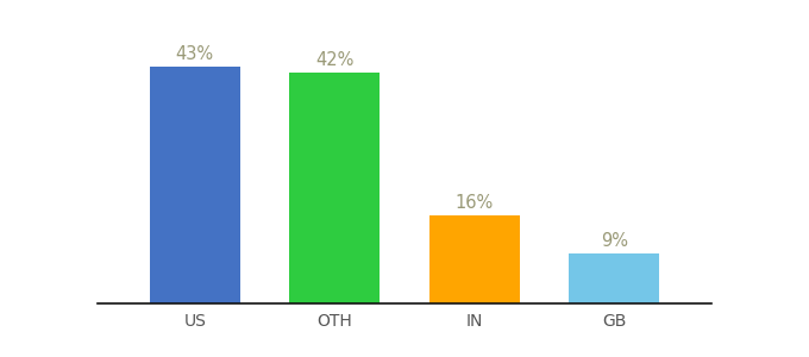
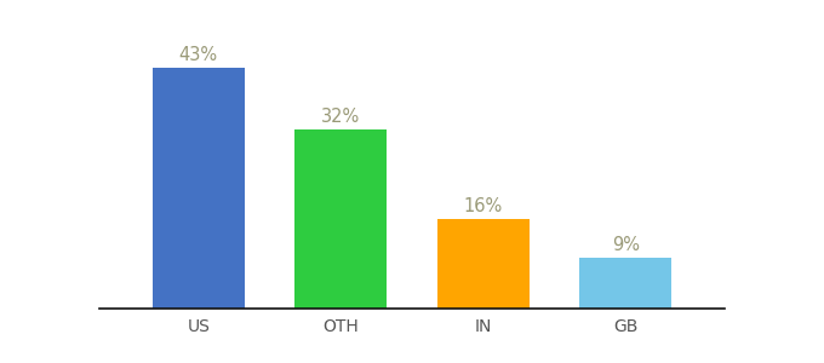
OTH: 42% -> 32%
